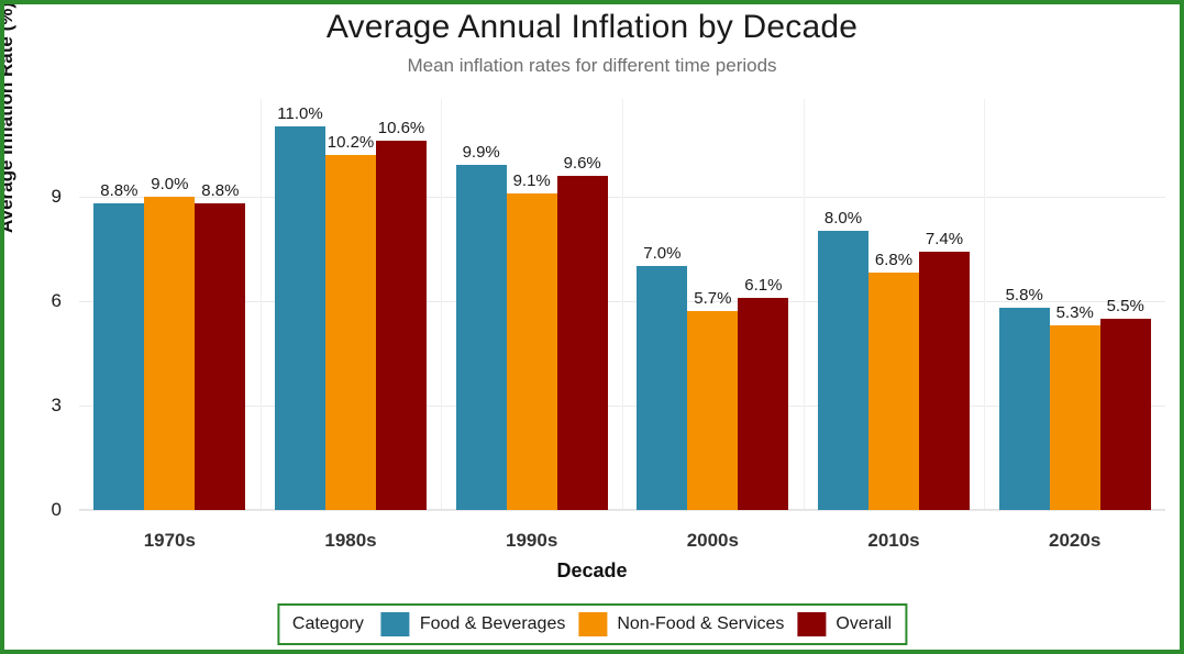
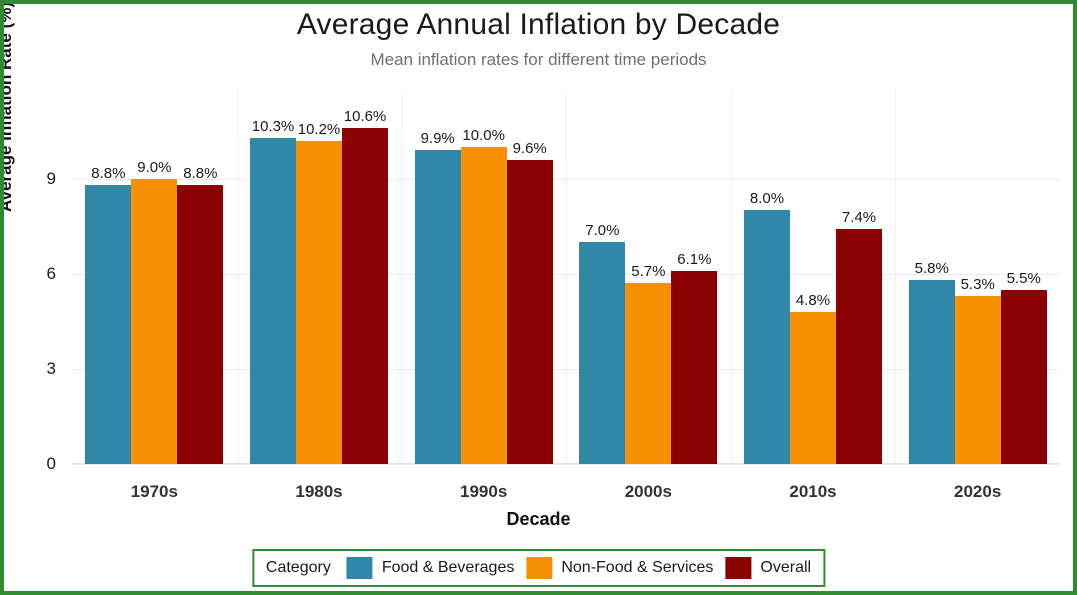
Food & Beverages/1980s: 11.0% -> 10.3%
Non-Food & Services/1990s: 9.1% -> 10.0%
Non-Food & Services/2010s: 6.8% -> 4.8%
